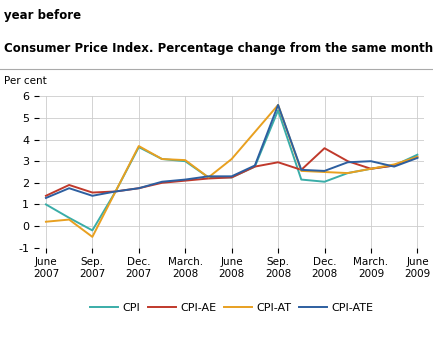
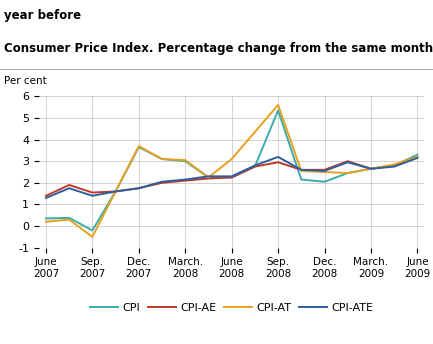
CPI/June 2007: 1.00 -> 0.35
CPI-ATE/Sep. 2008: 5.60 -> 3.20
CPI-AE/Dec. 2008: 3.60 -> 2.60
CPI-ATE/March. 2009: 3.00 -> 2.65
